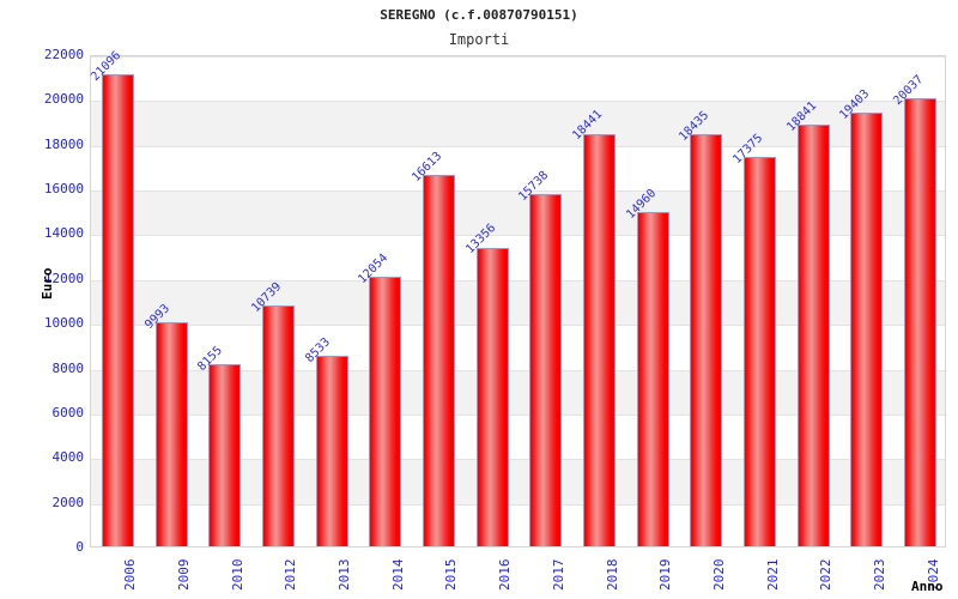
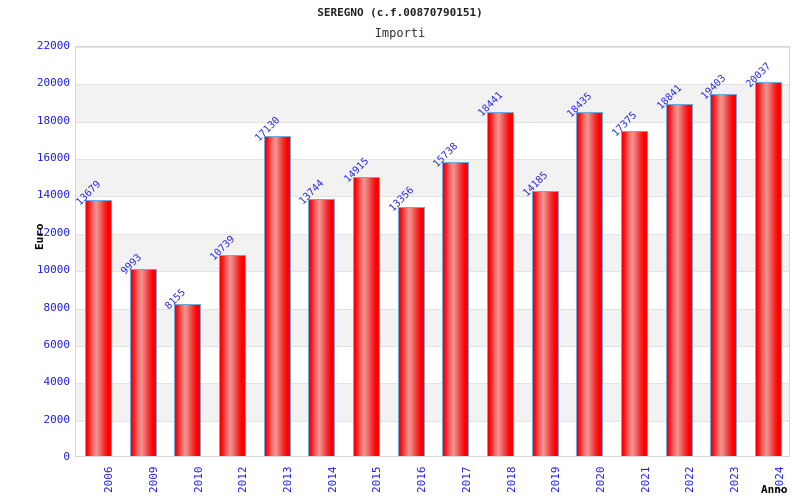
2006: 21096 -> 13679
2013: 8533 -> 17130
2014: 12054 -> 13744
2015: 16613 -> 14915
2019: 14960 -> 14185
